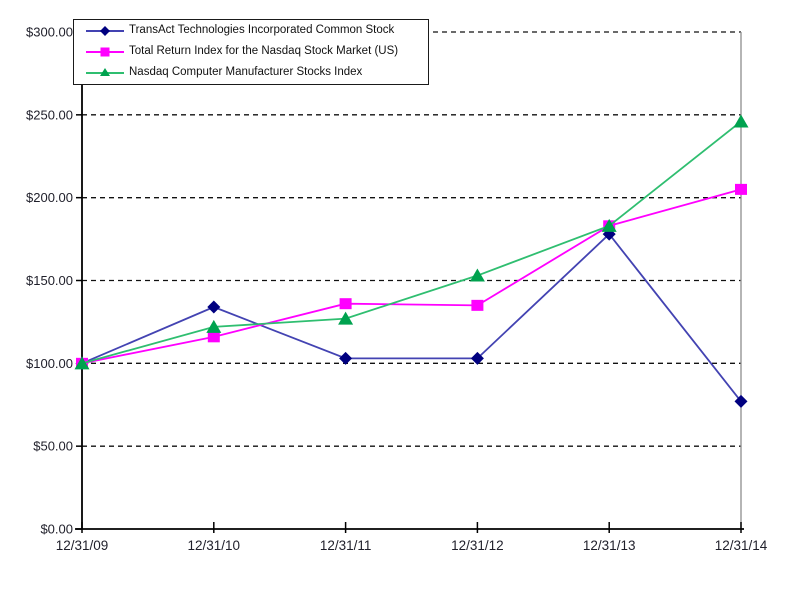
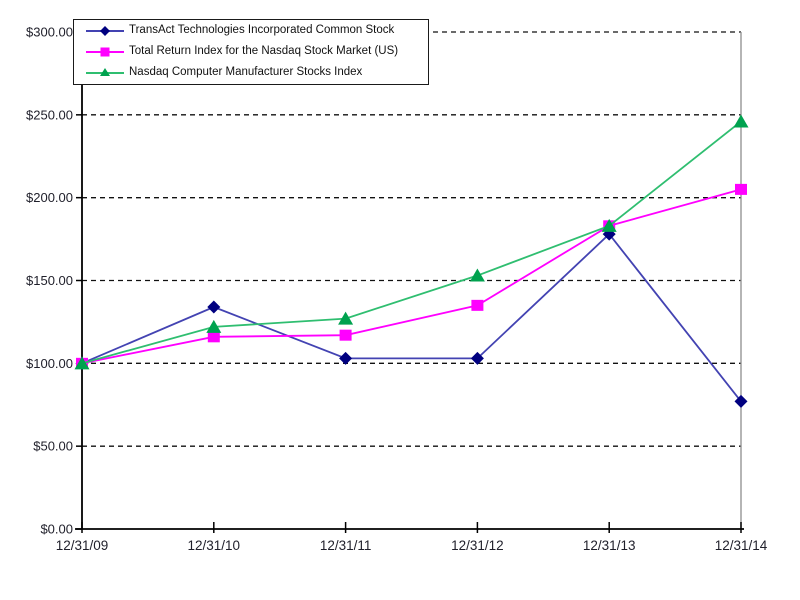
Total Return Index for the Nasdaq Stock Market (US)/12/31/11: $136 -> $117
